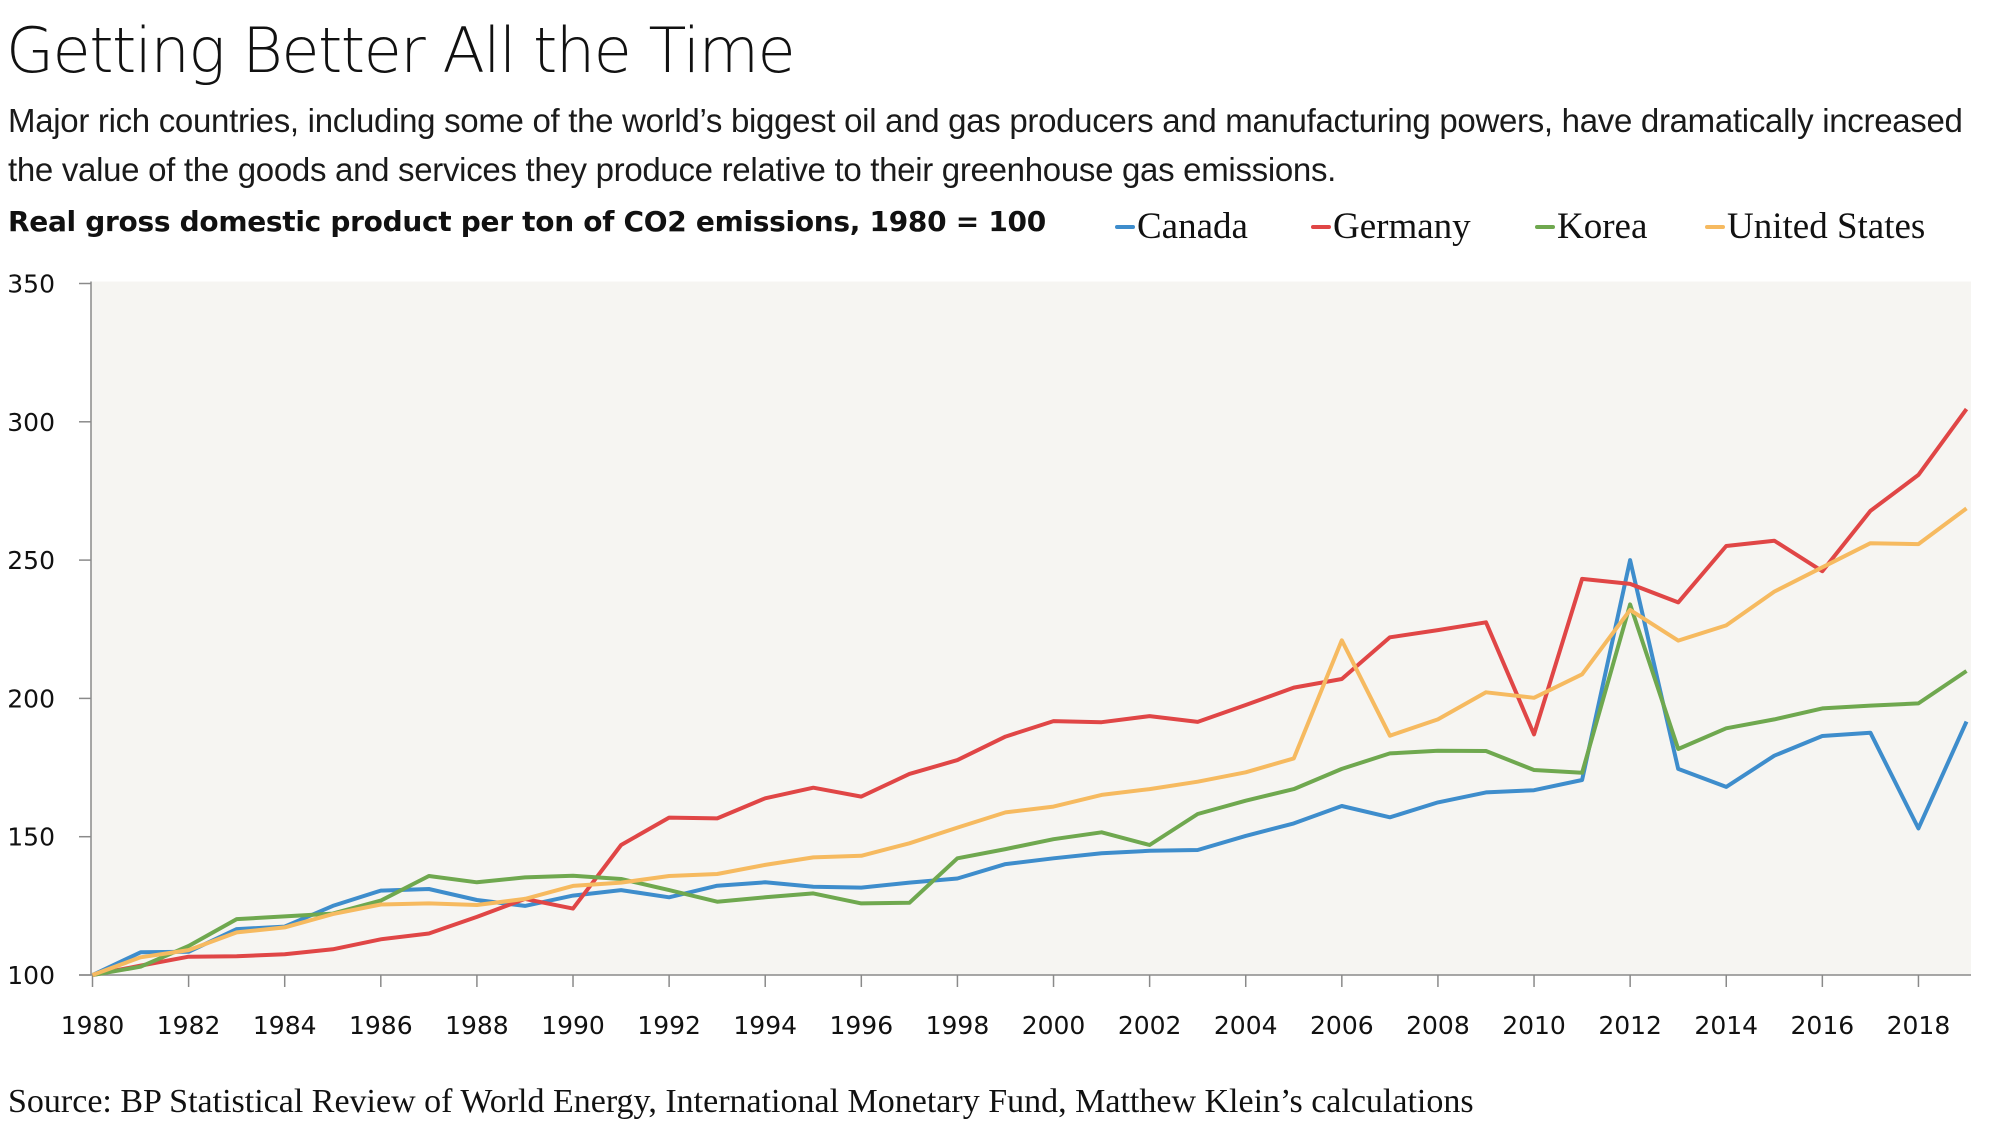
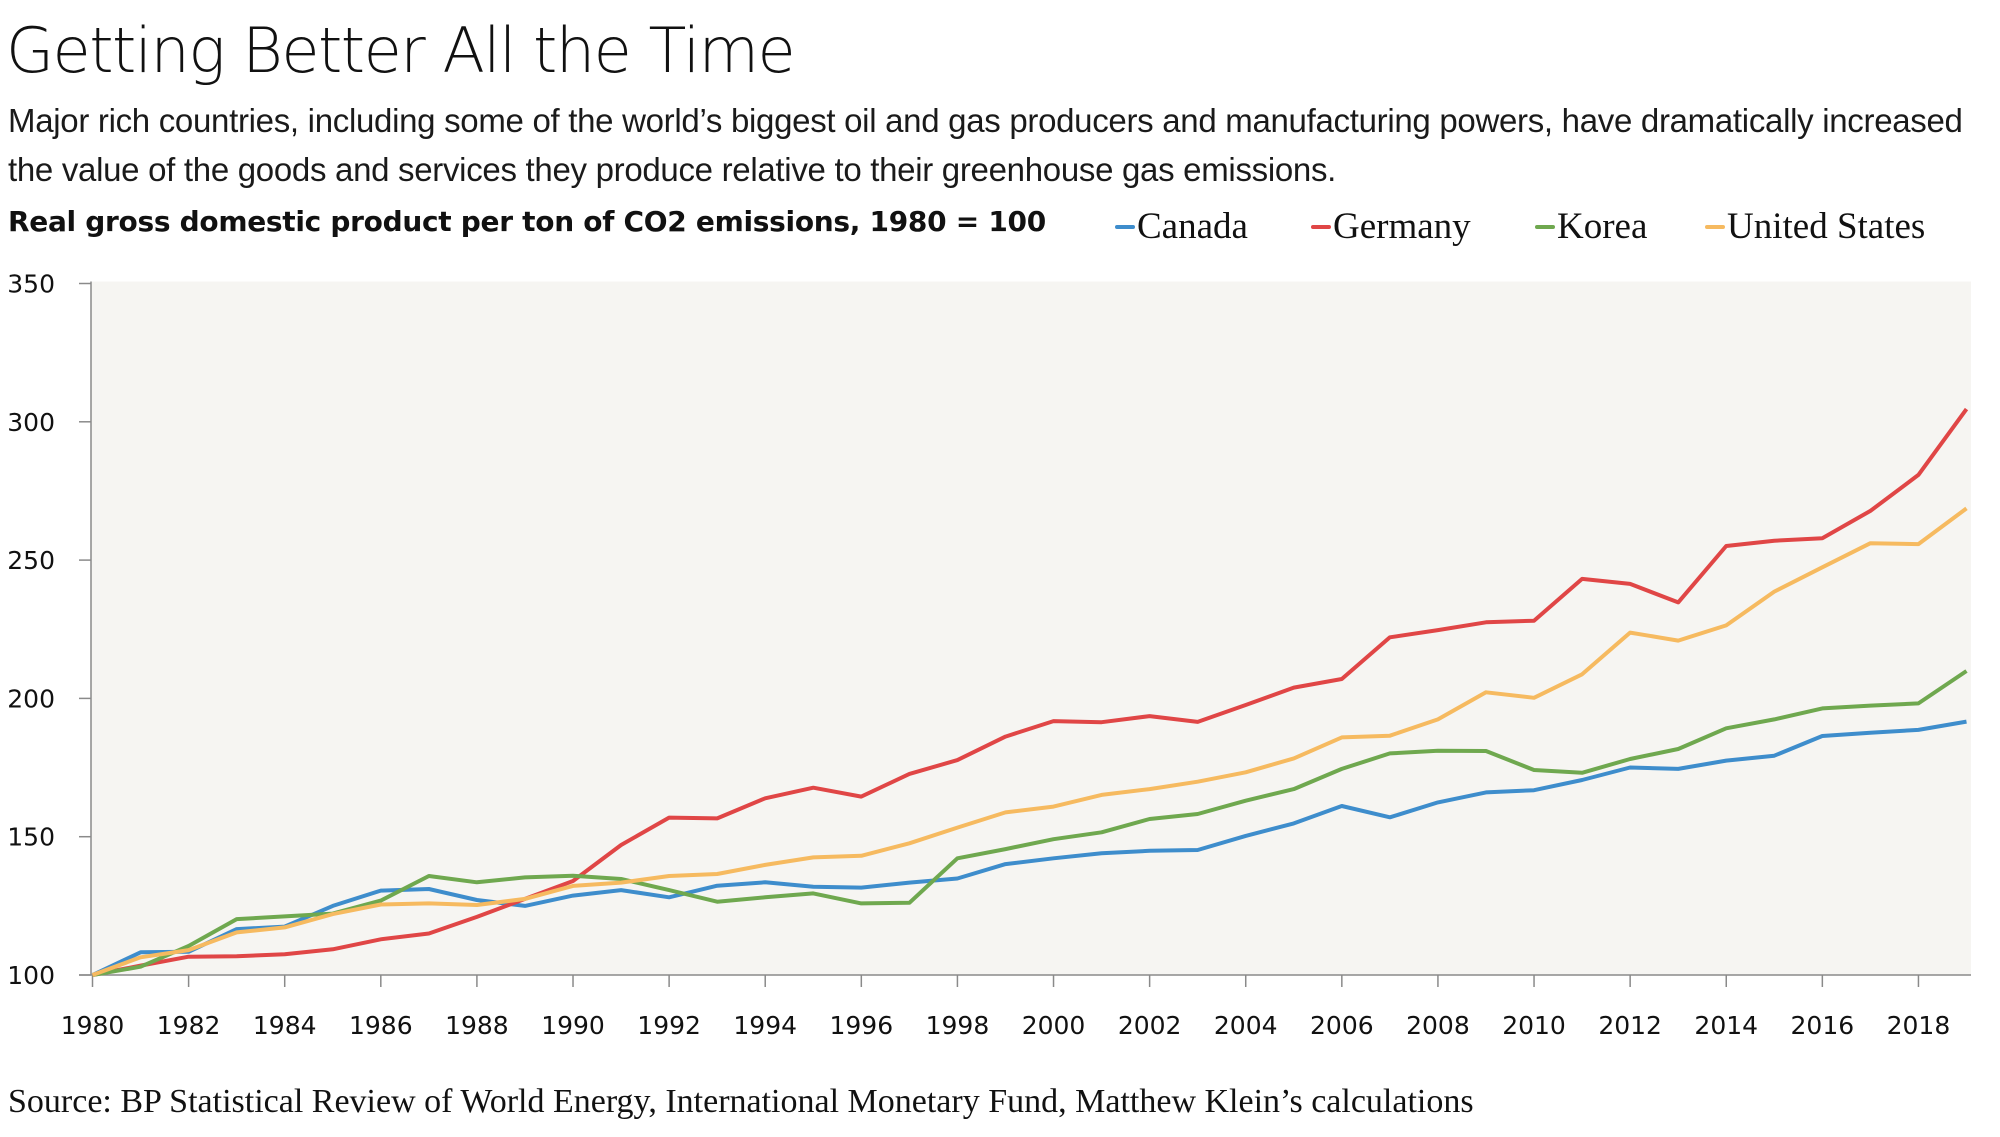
Germany/1990: 124 -> 134
Korea/2002: 147 -> 156
United States/2006: 221 -> 186
Germany/2010: 187 -> 228
Canada/2012: 250 -> 175
Korea/2012: 234 -> 178
United States/2012: 232 -> 224
Canada/2014: 168 -> 178
Germany/2016: 246 -> 258
Canada/2018: 153 -> 189
